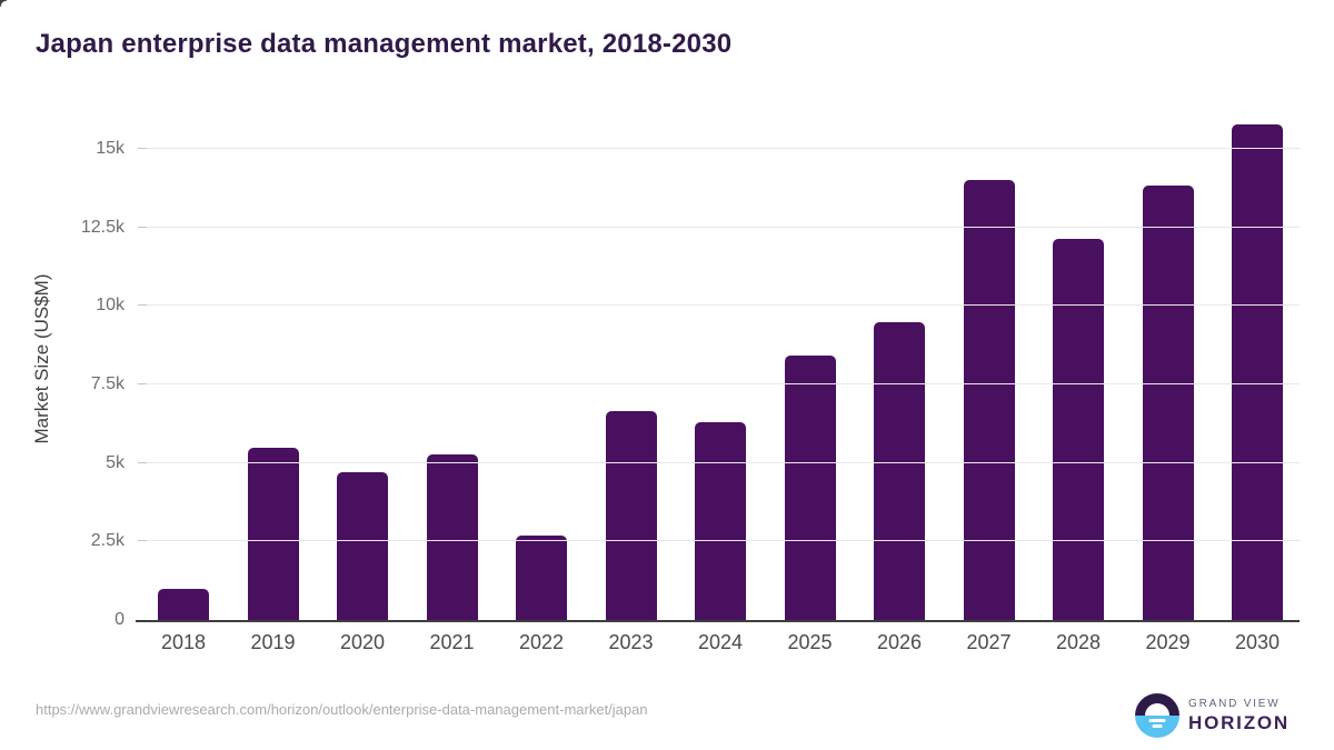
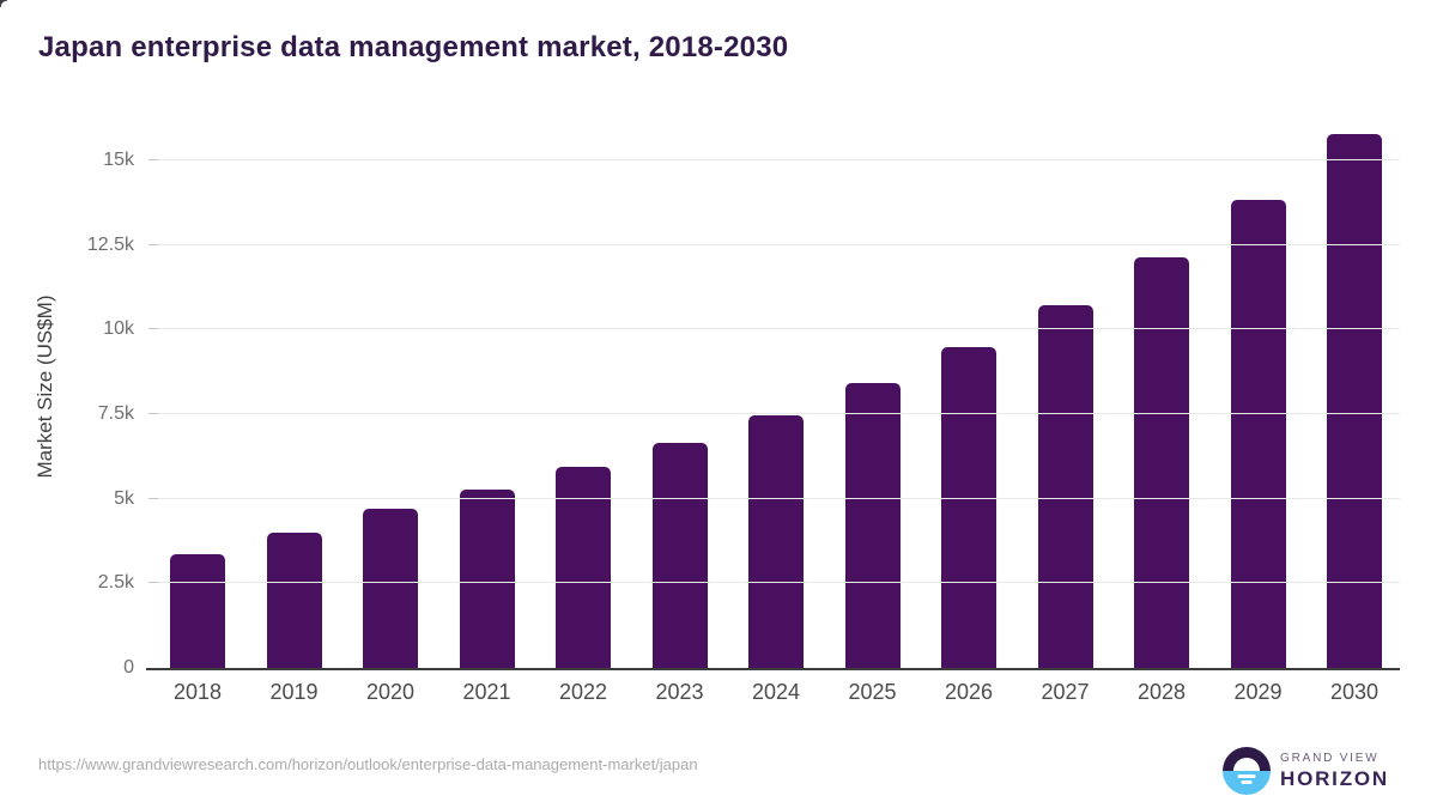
2018: 1.0k -> 3.4k
2019: 5.5k -> 4.0k
2022: 2.7k -> 5.9k
2024: 6.3k -> 7.5k
2027: 14.0k -> 10.7k
